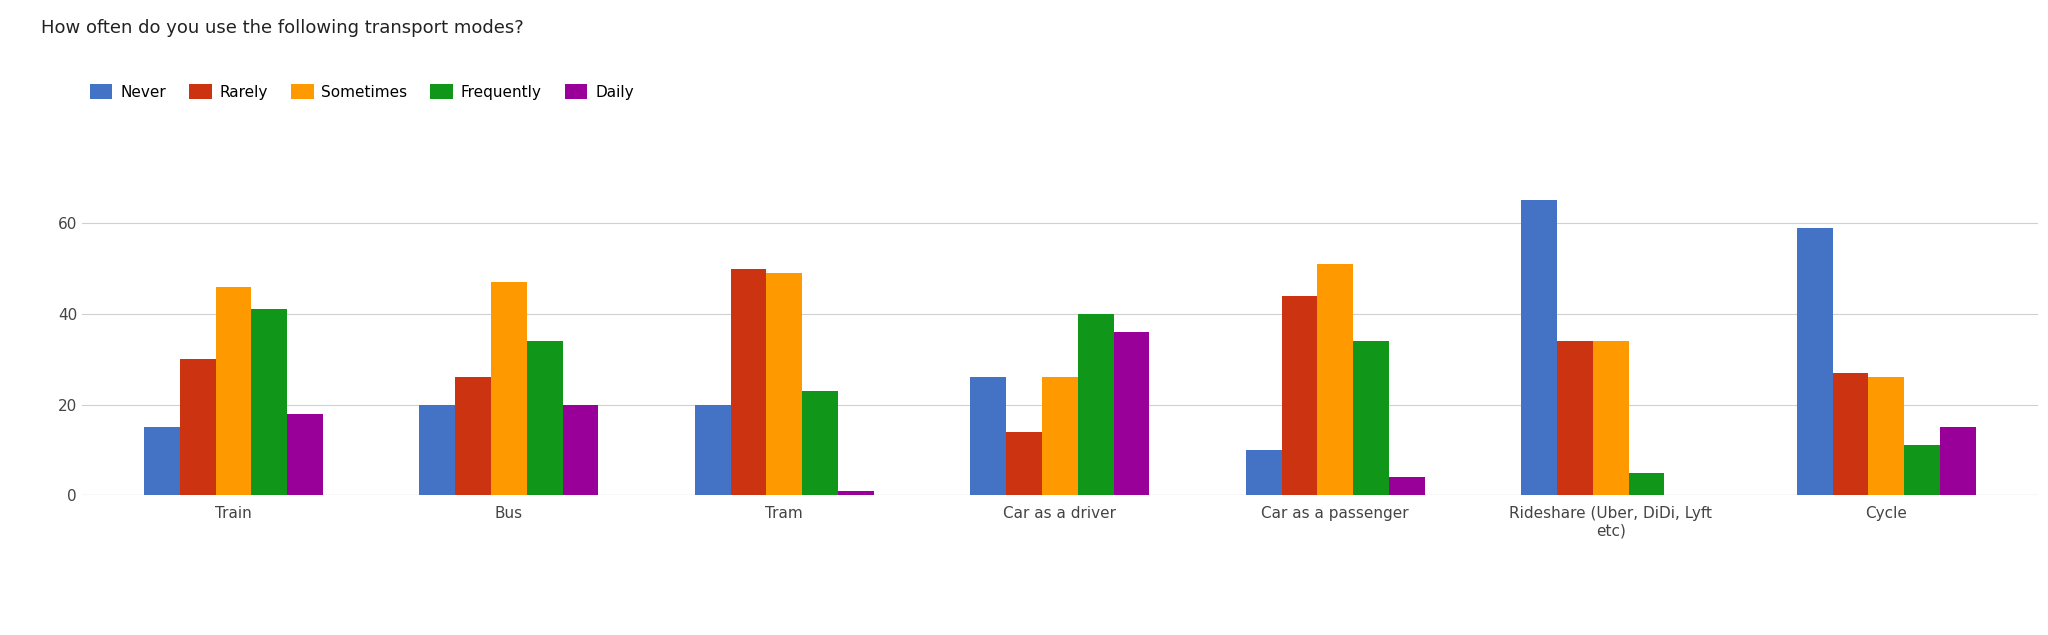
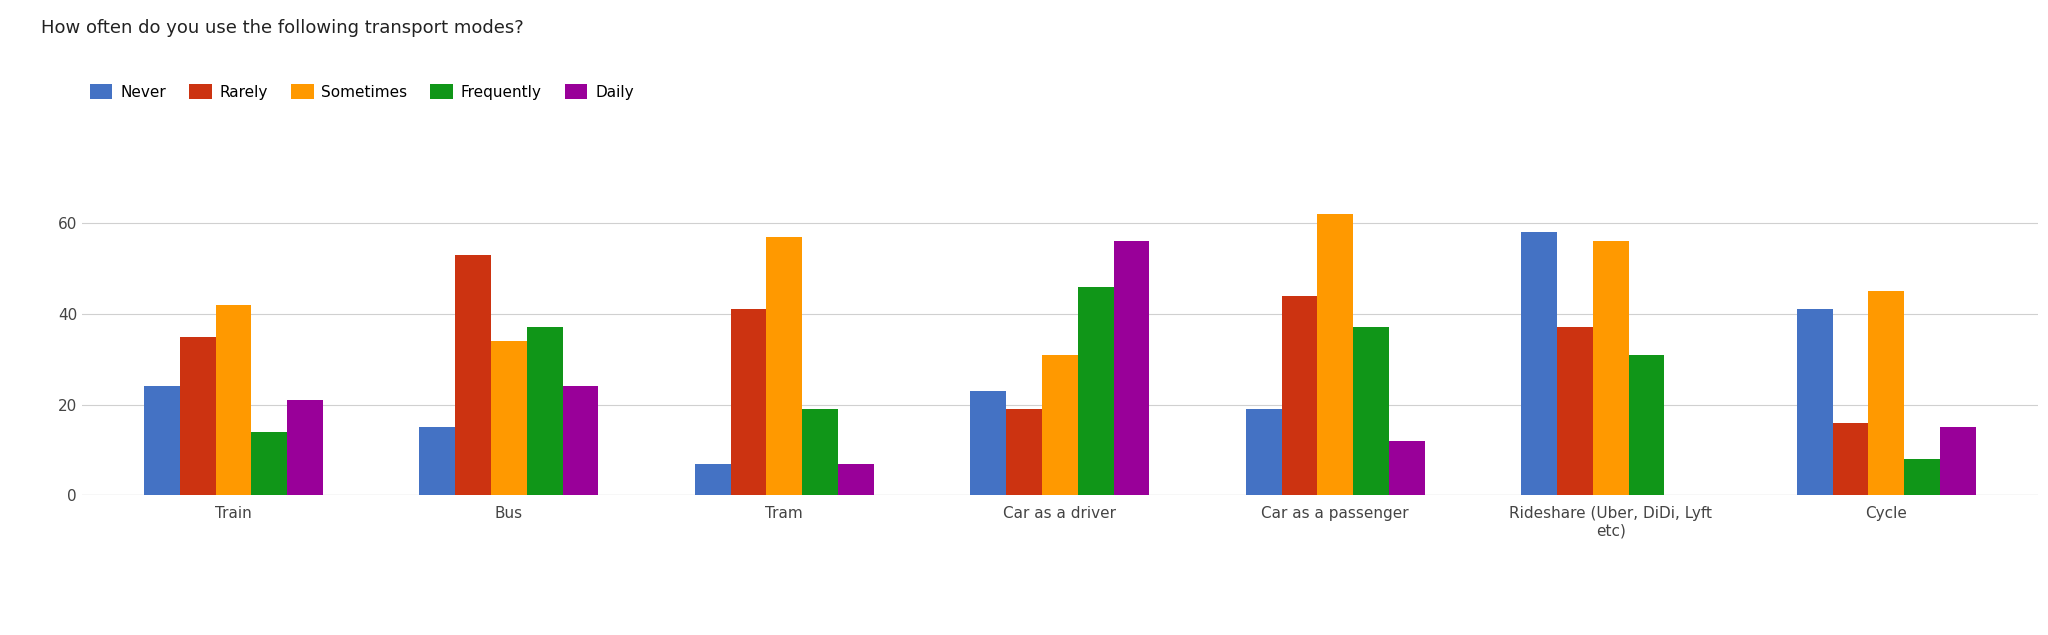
Never/Train: 15 -> 24
Rarely/Train: 30 -> 35
Sometimes/Train: 46 -> 42
Frequently/Train: 41 -> 14
Daily/Train: 18 -> 21
Never/Bus: 20 -> 15
Rarely/Bus: 26 -> 53
Sometimes/Bus: 47 -> 34
Frequently/Bus: 34 -> 37
Daily/Bus: 20 -> 24
Never/Tram: 20 -> 7
Rarely/Tram: 50 -> 41
Sometimes/Tram: 49 -> 57
Frequently/Tram: 23 -> 19
Daily/Tram: 1 -> 7
Never/Car as a driver: 26 -> 23
Rarely/Car as a driver: 14 -> 19
Sometimes/Car as a driver: 26 -> 31
Frequently/Car as a driver: 40 -> 46
Daily/Car as a driver: 36 -> 56
Never/Car as a passenger: 10 -> 19
Sometimes/Car as a passenger: 51 -> 62
Frequently/Car as a passenger: 34 -> 37
Daily/Car as a passenger: 4 -> 12
Never/Rideshare (Uber, DiDi, Lyft etc): 65 -> 58
Rarely/Rideshare (Uber, DiDi, Lyft etc): 34 -> 37
Sometimes/Rideshare (Uber, DiDi, Lyft etc): 34 -> 56
Frequently/Rideshare (Uber, DiDi, Lyft etc): 5 -> 31
Never/Cycle: 59 -> 41
Rarely/Cycle: 27 -> 16
Sometimes/Cycle: 26 -> 45
Frequently/Cycle: 11 -> 8
